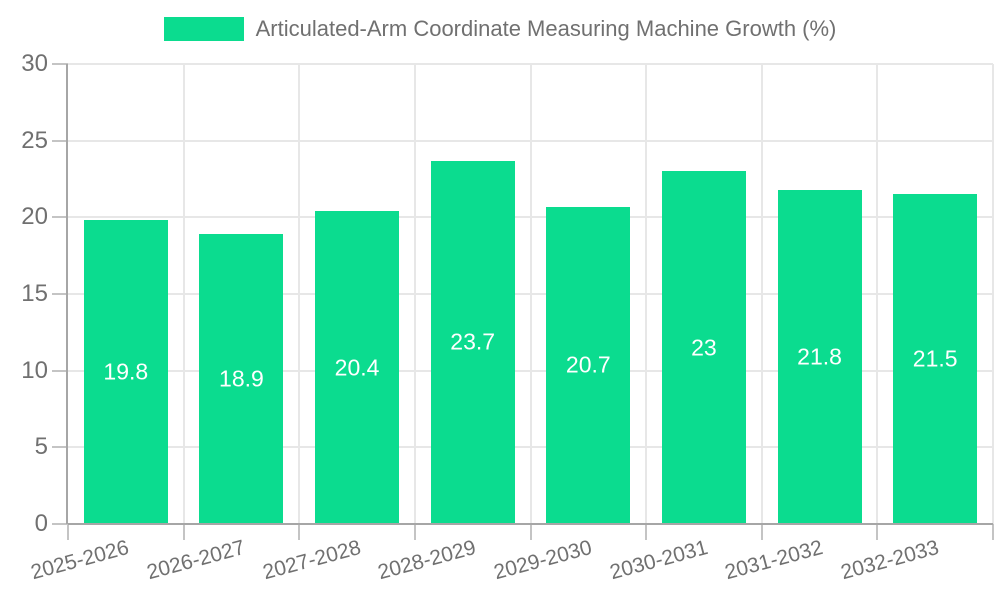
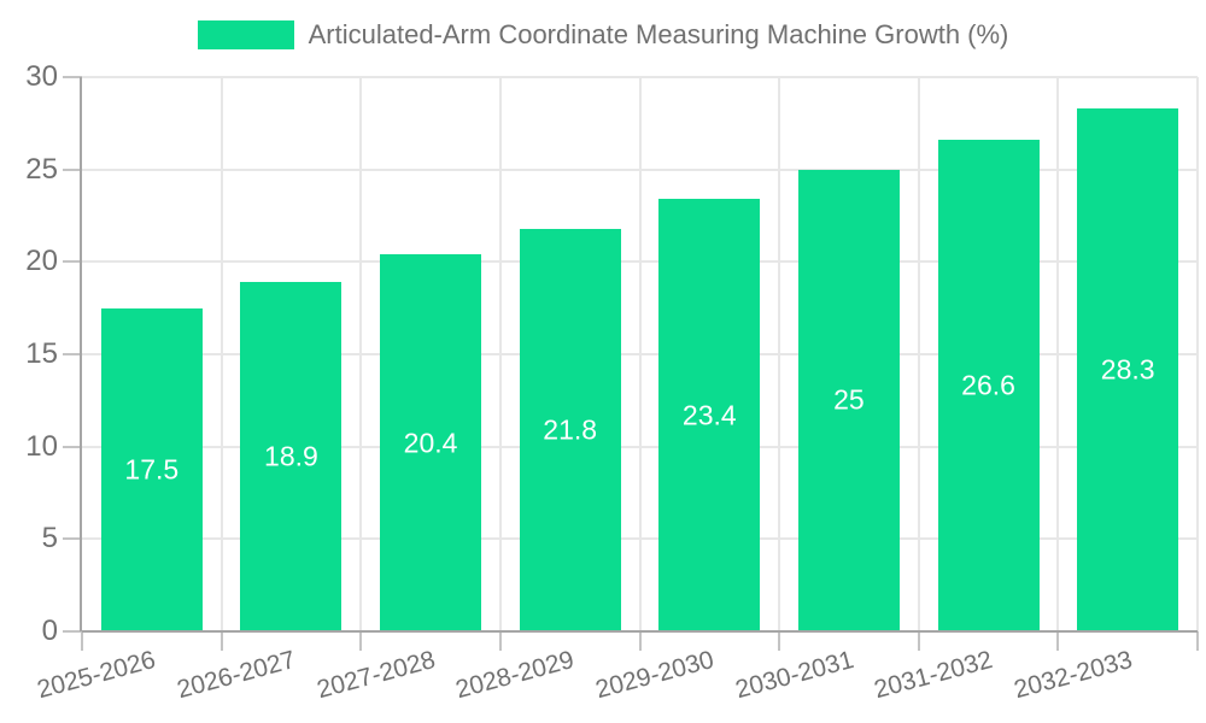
2025-2026: 19.8 -> 17.5
2028-2029: 23.7 -> 21.8
2029-2030: 20.7 -> 23.4
2030-2031: 23 -> 25
2031-2032: 21.8 -> 26.6
2032-2033: 21.5 -> 28.3
